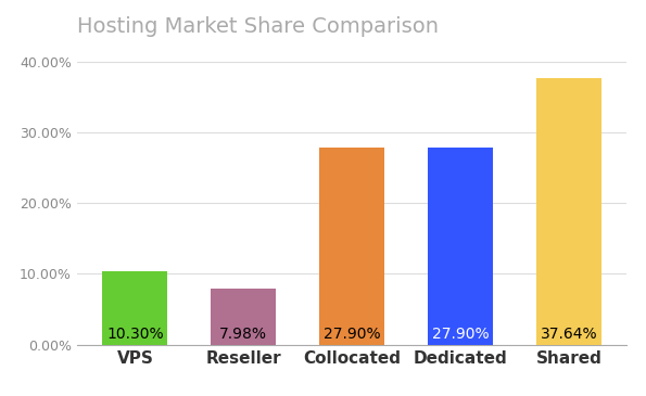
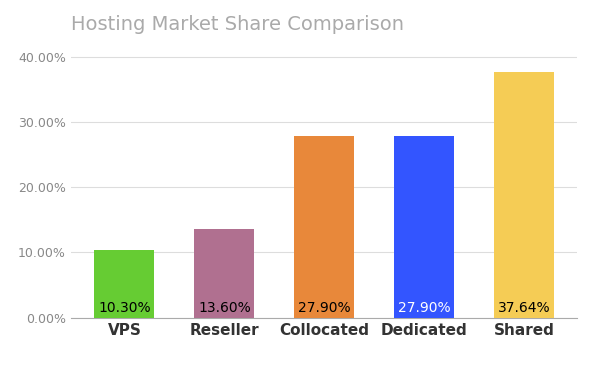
Reseller: 7.98% -> 13.60%
